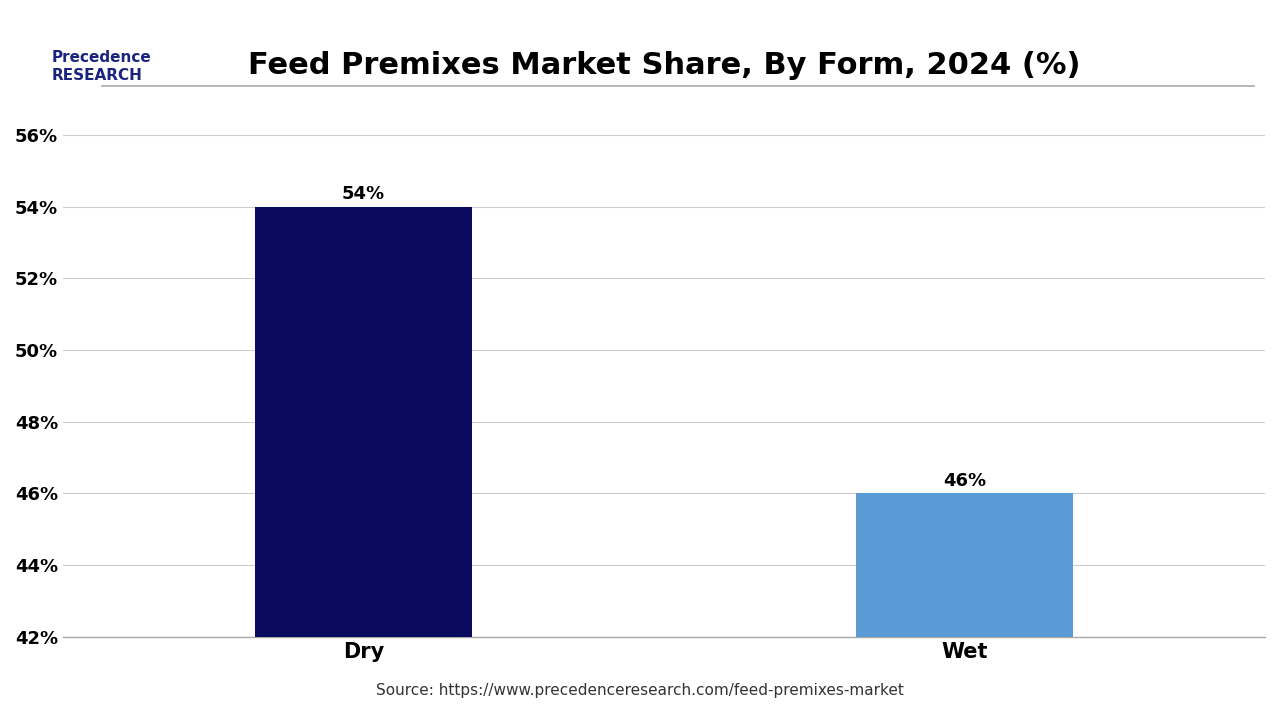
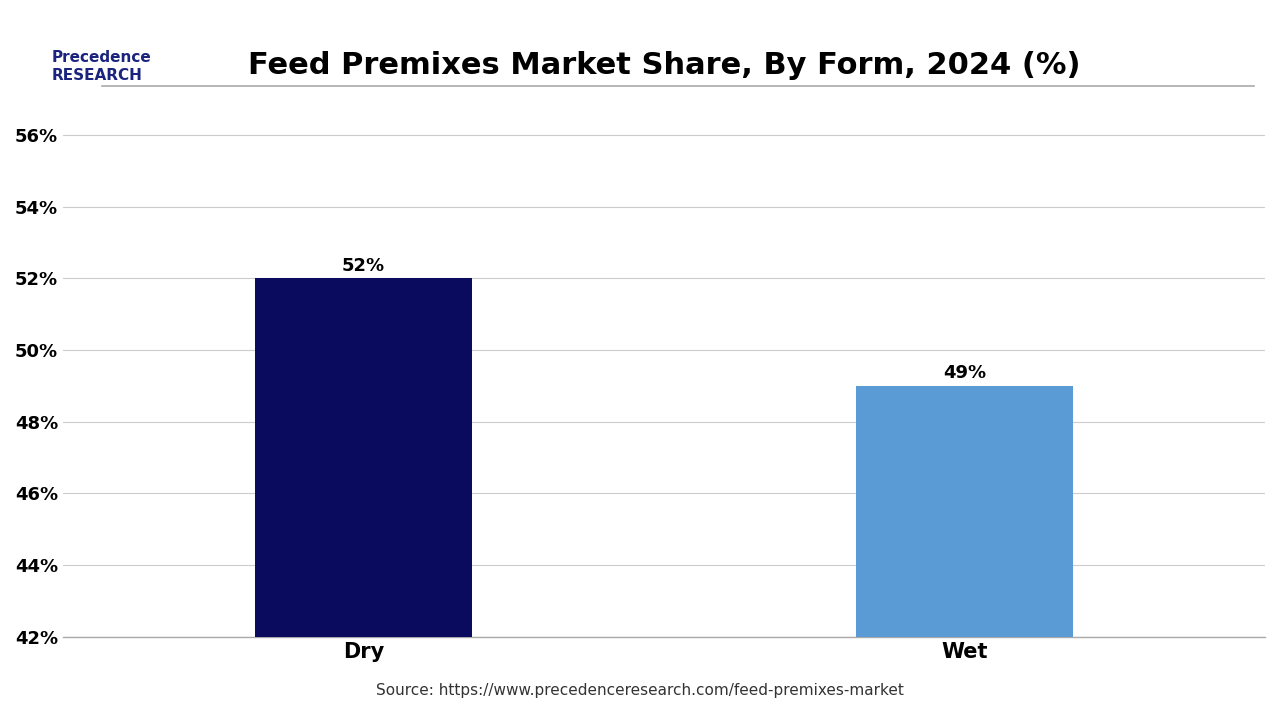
Dry: 54% -> 52%
Wet: 46% -> 49%
